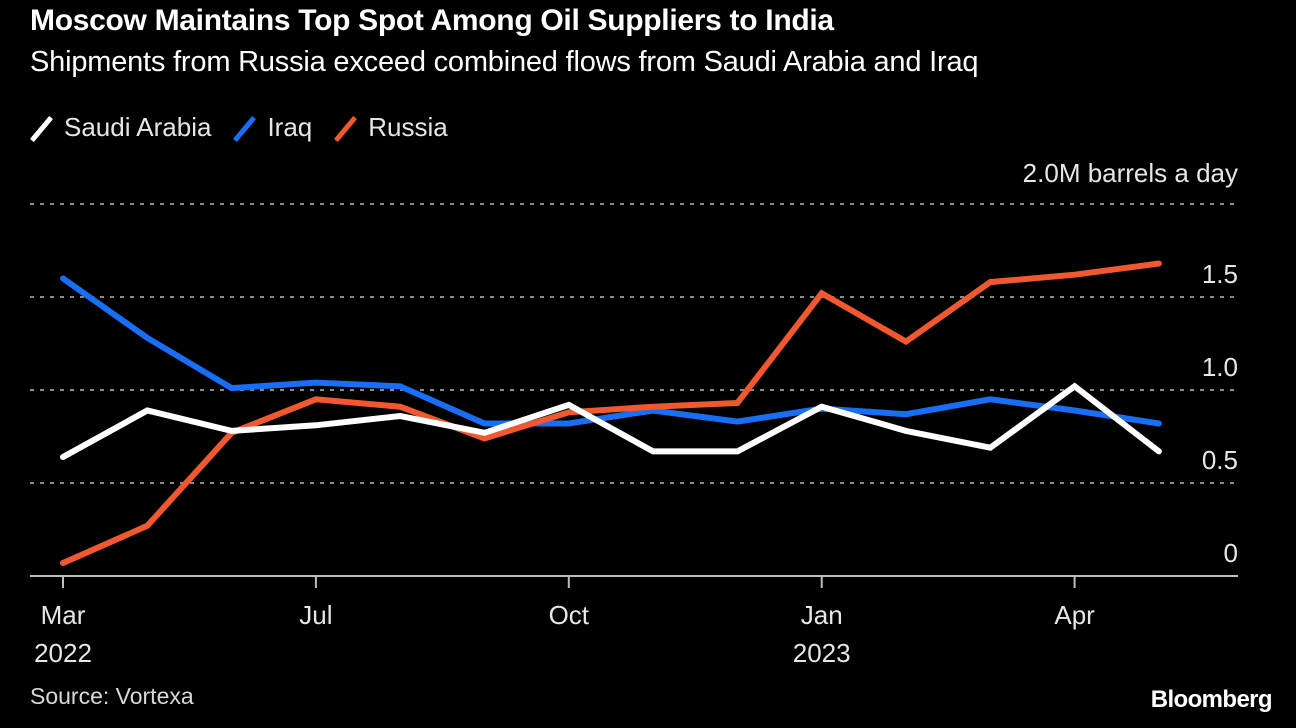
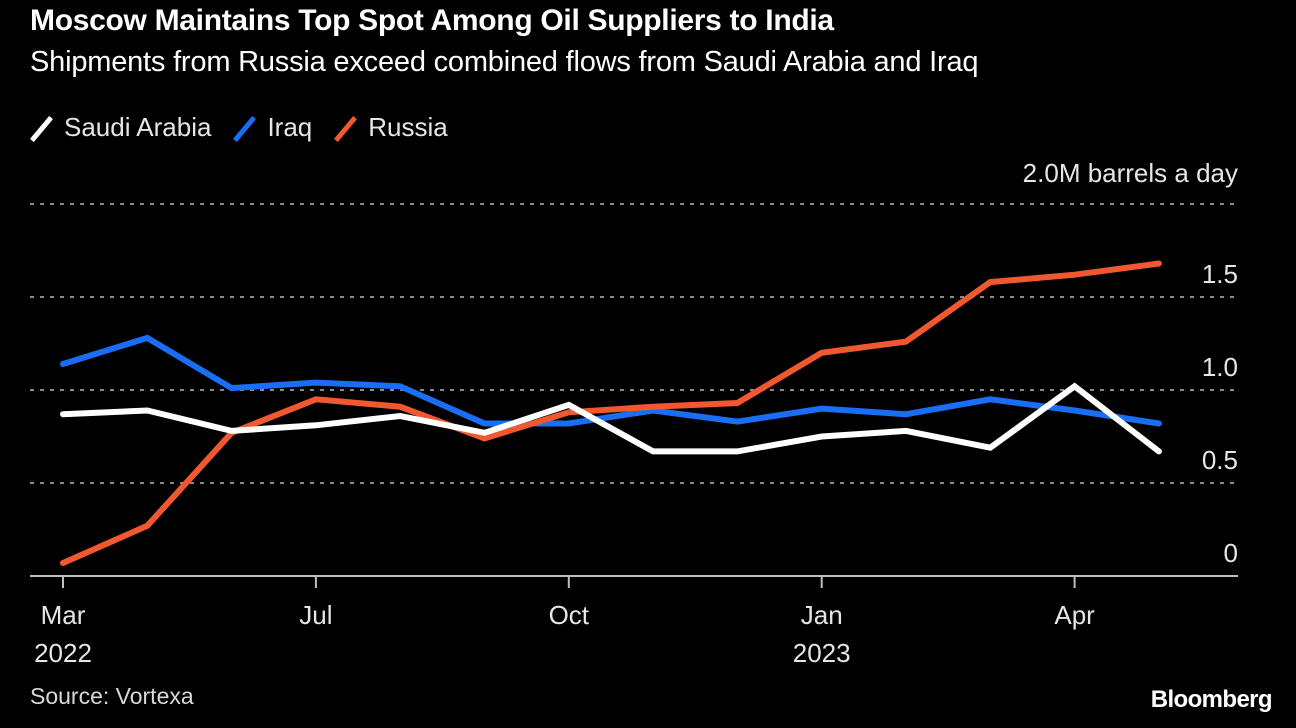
Saudi Arabia/Mar 2022: 0.64 -> 0.87
Iraq/Mar 2022: 1.60 -> 1.14
Saudi Arabia/Jan 2023: 0.91 -> 0.75
Russia/Jan 2023: 1.52 -> 1.20
